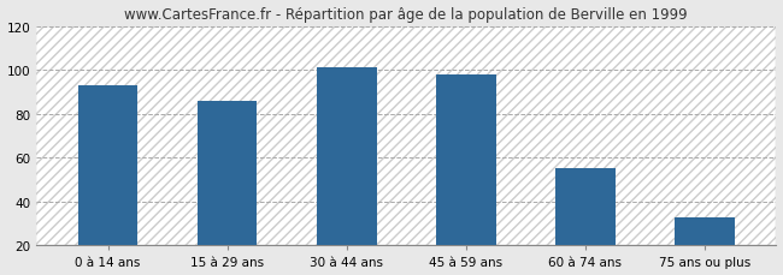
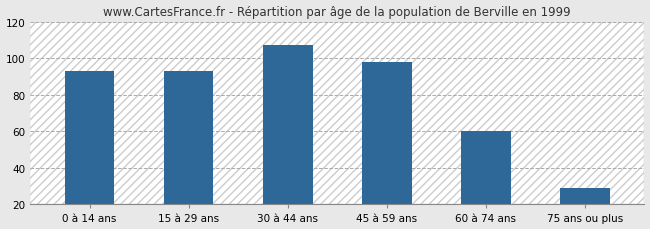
15 à 29 ans: 86 -> 93
30 à 44 ans: 101 -> 107
60 à 74 ans: 55 -> 60
75 ans ou plus: 33 -> 29
